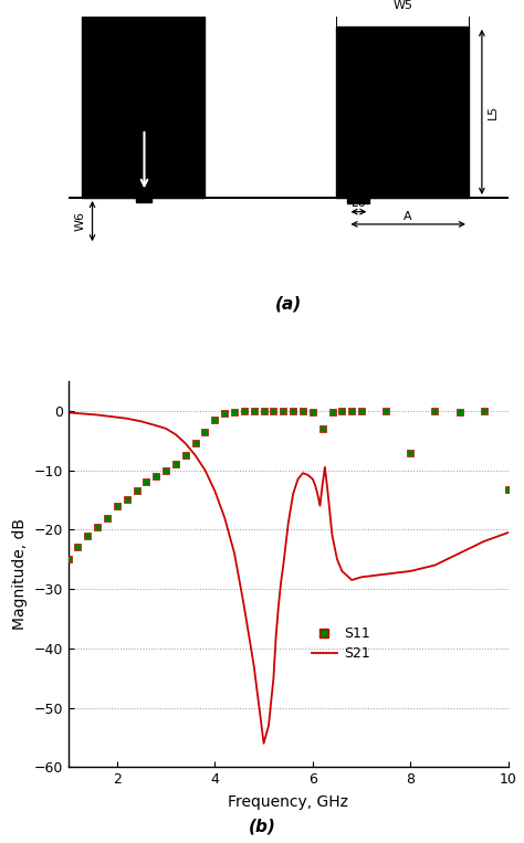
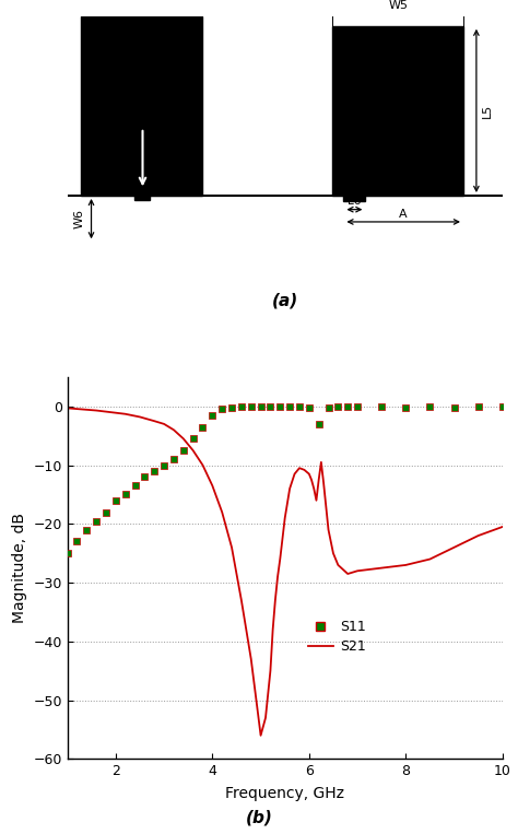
S11/8: -7.2 -> -0.2
S11/10: -13.2 -> -0.1
